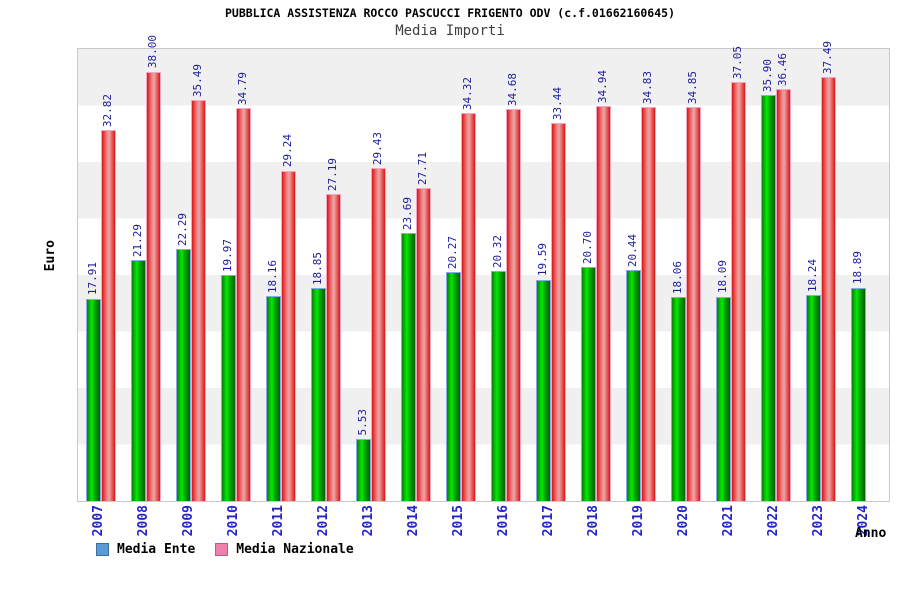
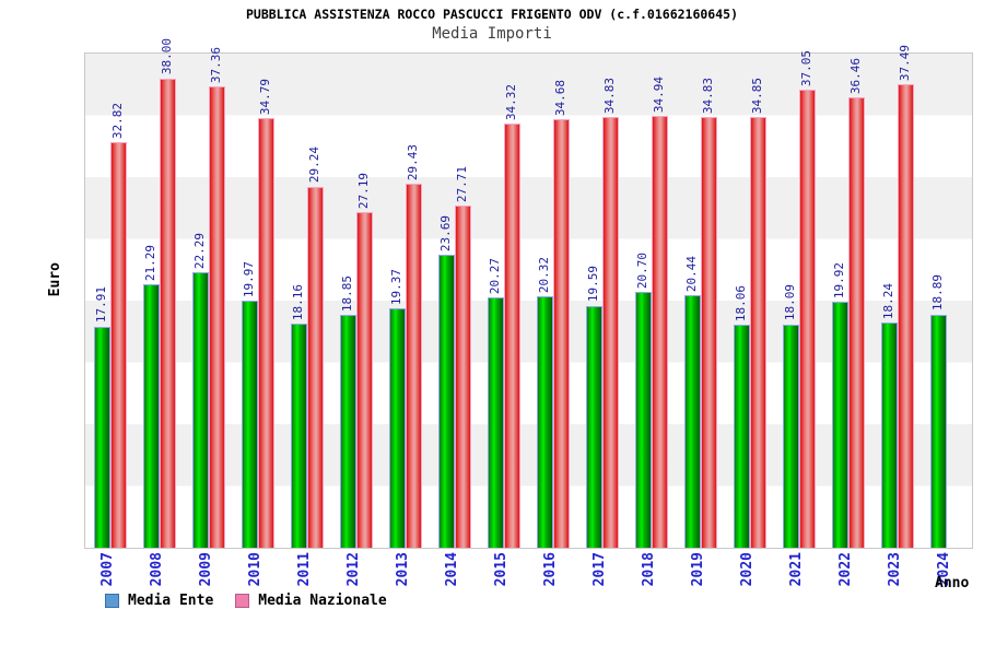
Media Nazionale/2009: 35.49 -> 37.36
Media Ente/2013: 5.53 -> 19.37
Media Nazionale/2017: 33.44 -> 34.83
Media Ente/2022: 35.90 -> 19.92
